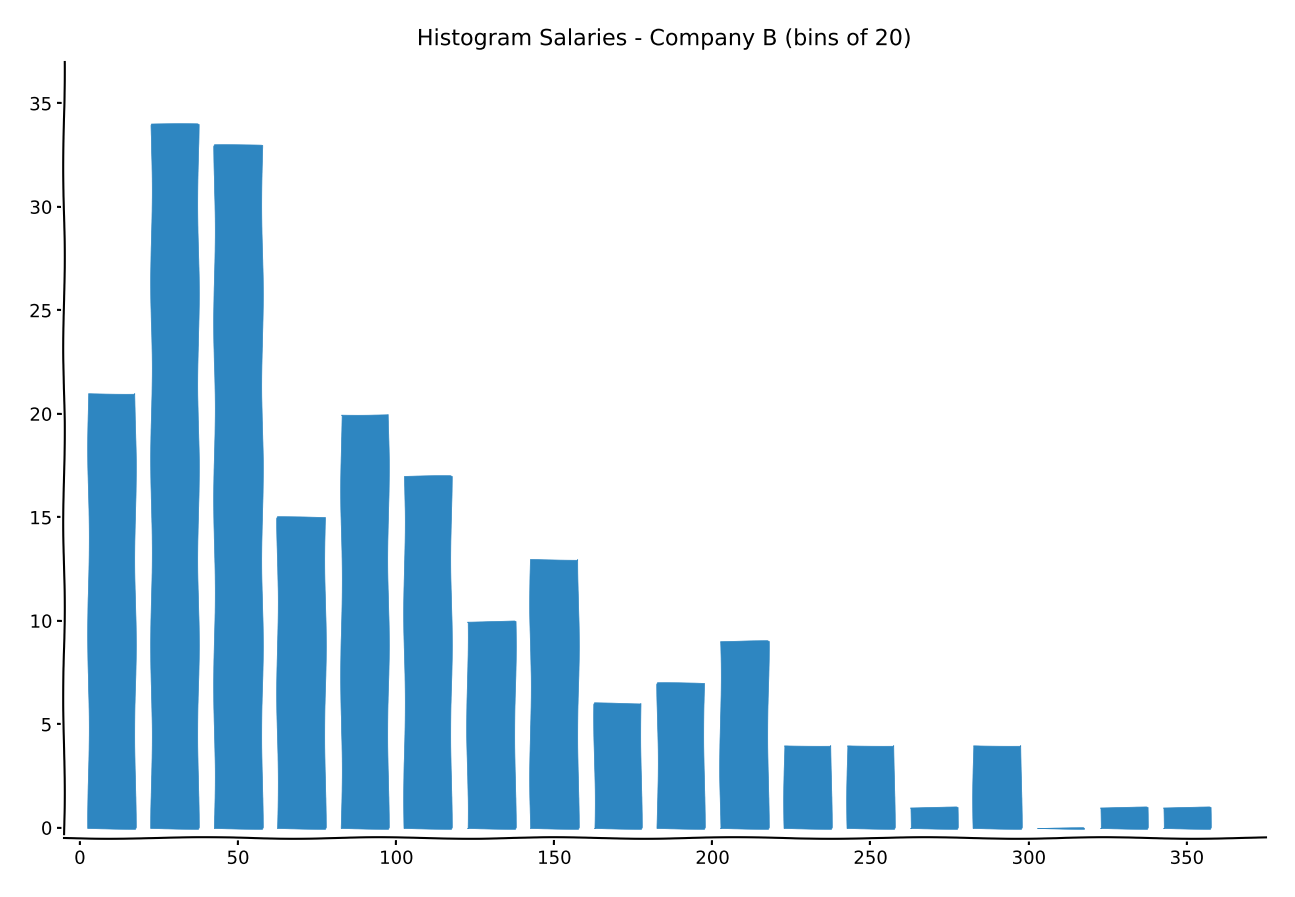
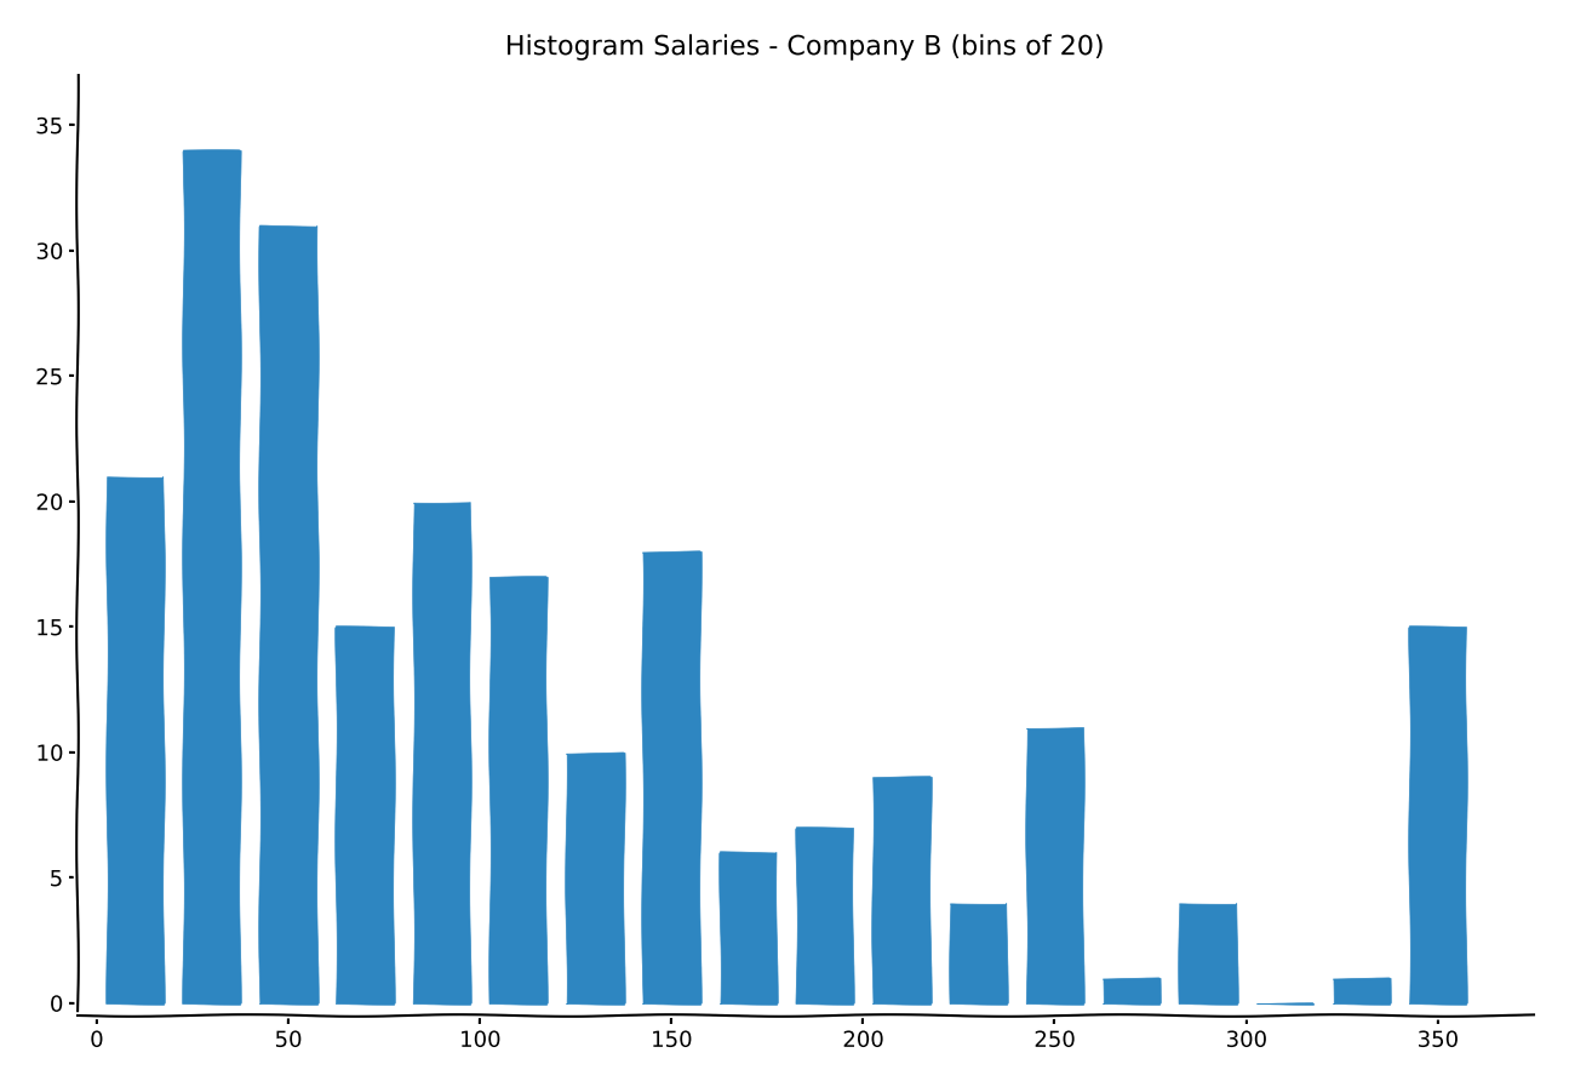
50: 33 -> 31
150: 13 -> 18
250: 4 -> 11
350: 1 -> 15
